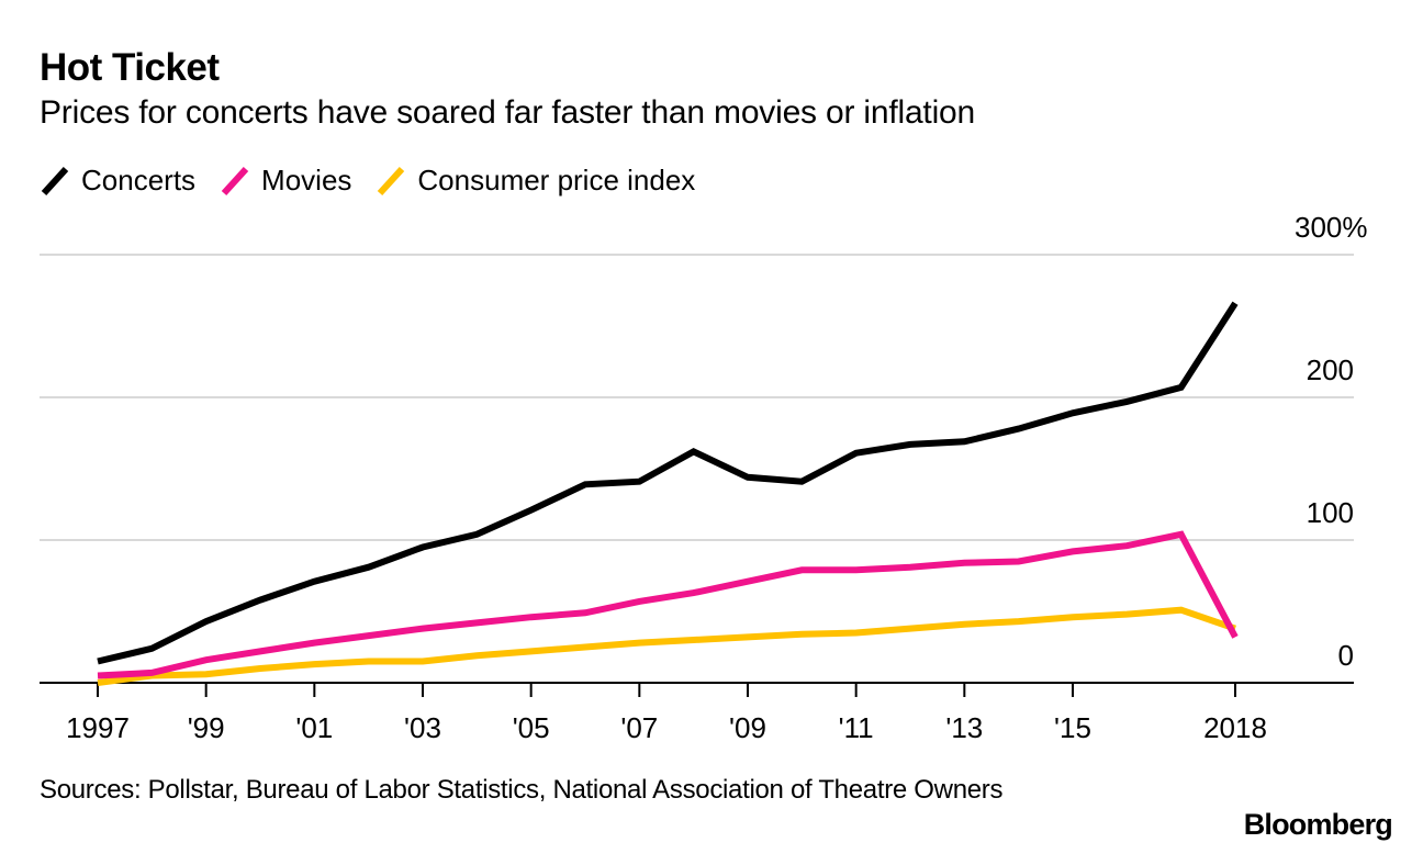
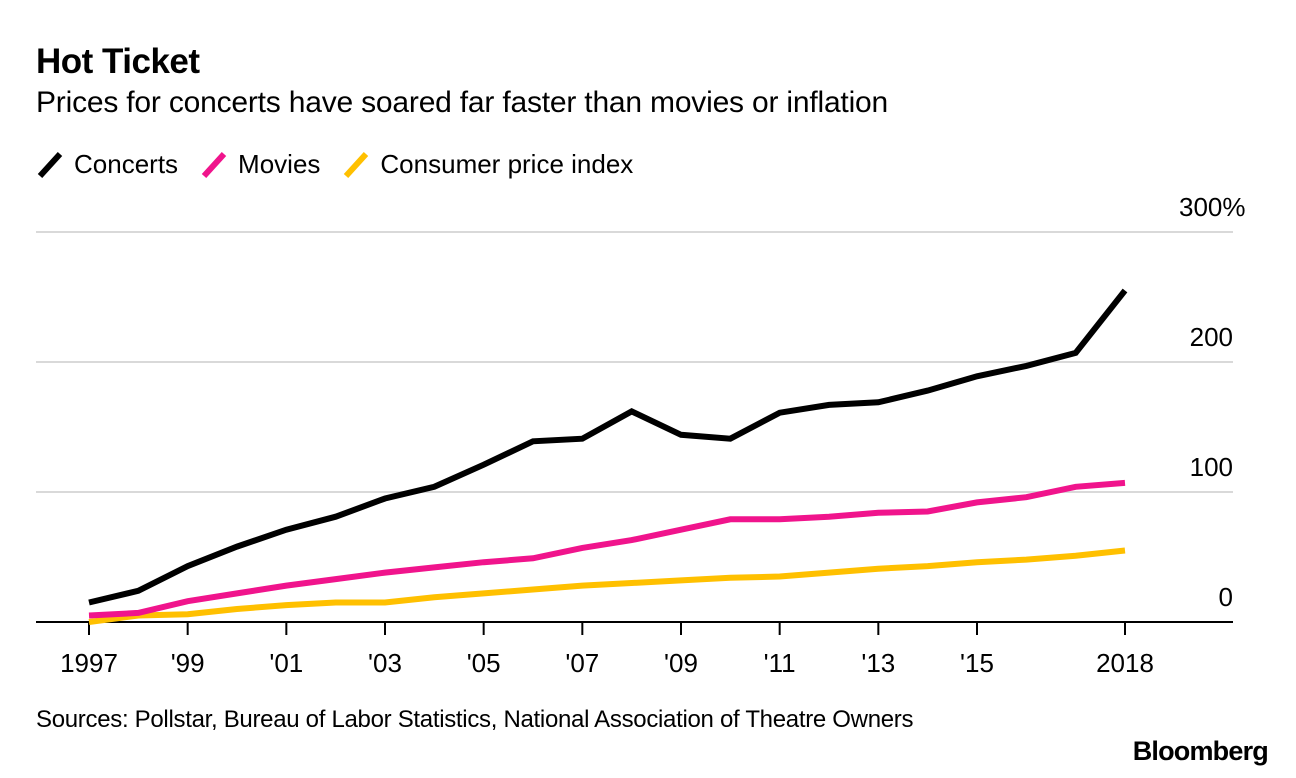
Concerts/2018: 266 -> 255
Movies/2018: 32 -> 107
Consumer price index/2018: 38 -> 55
